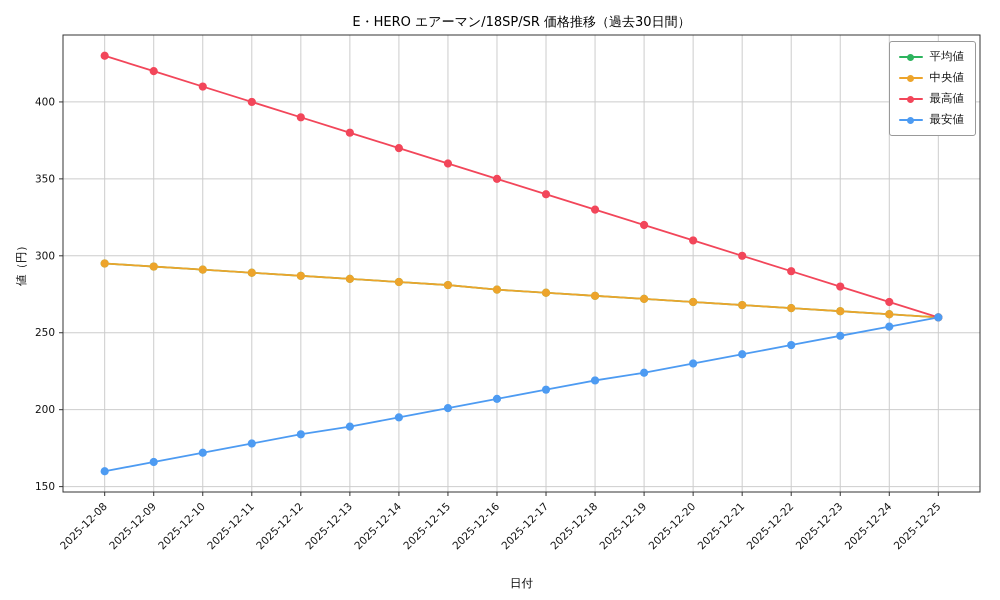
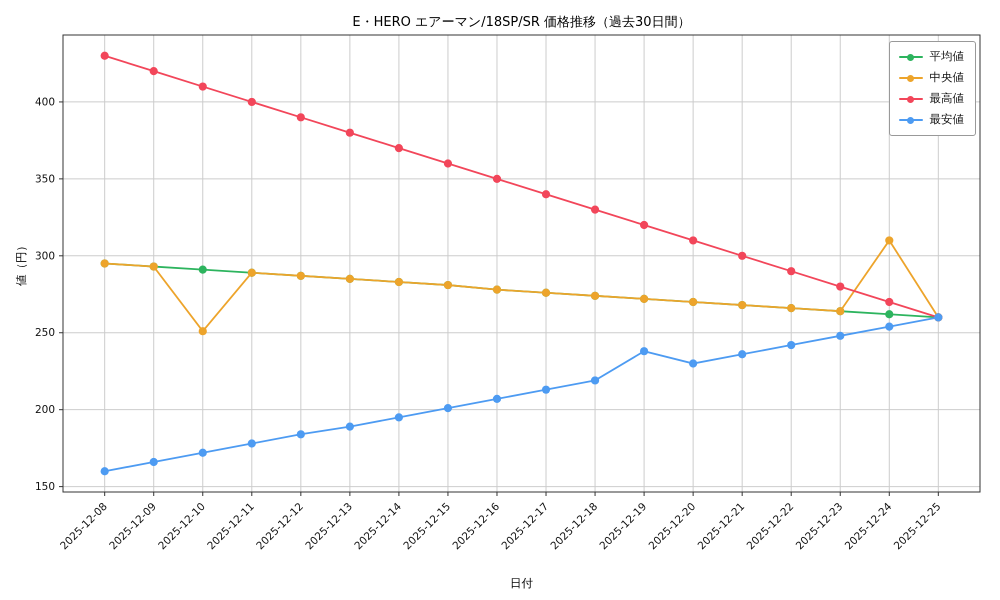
中央値/2025-12-10: 291 -> 251
最安値/2025-12-19: 224 -> 238
中央値/2025-12-24: 262 -> 310
